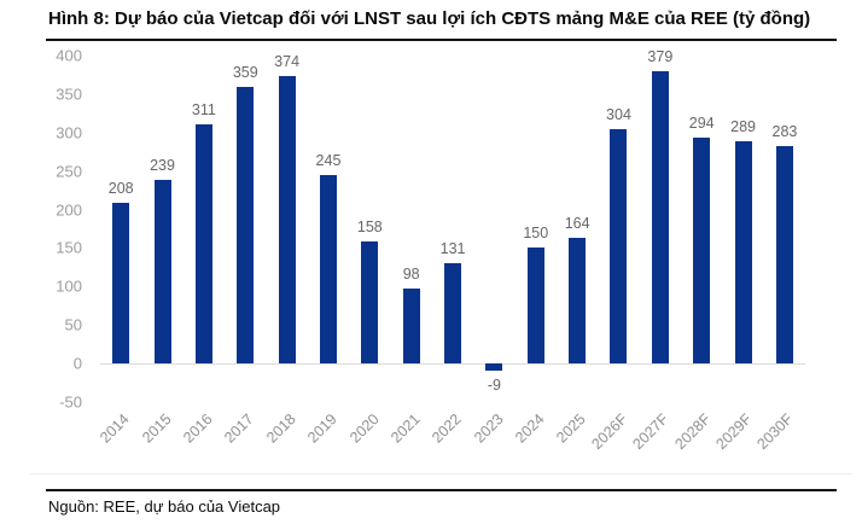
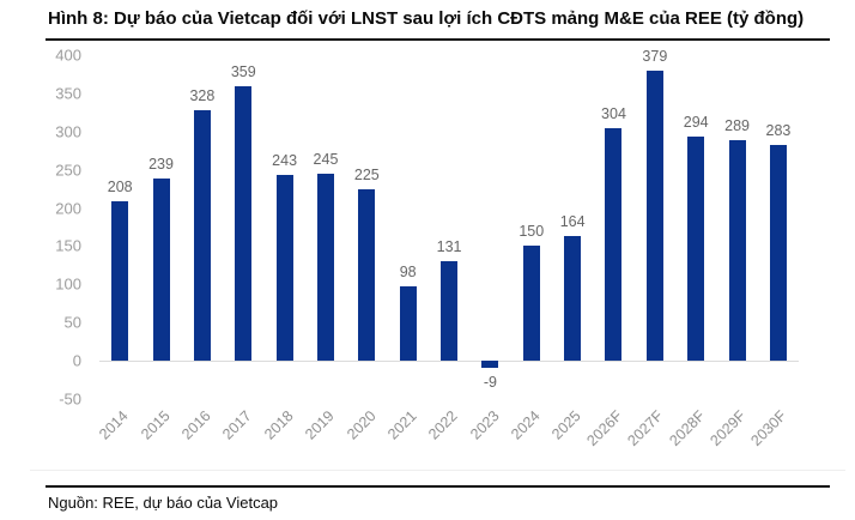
2016: 311 -> 328
2018: 374 -> 243
2020: 158 -> 225
